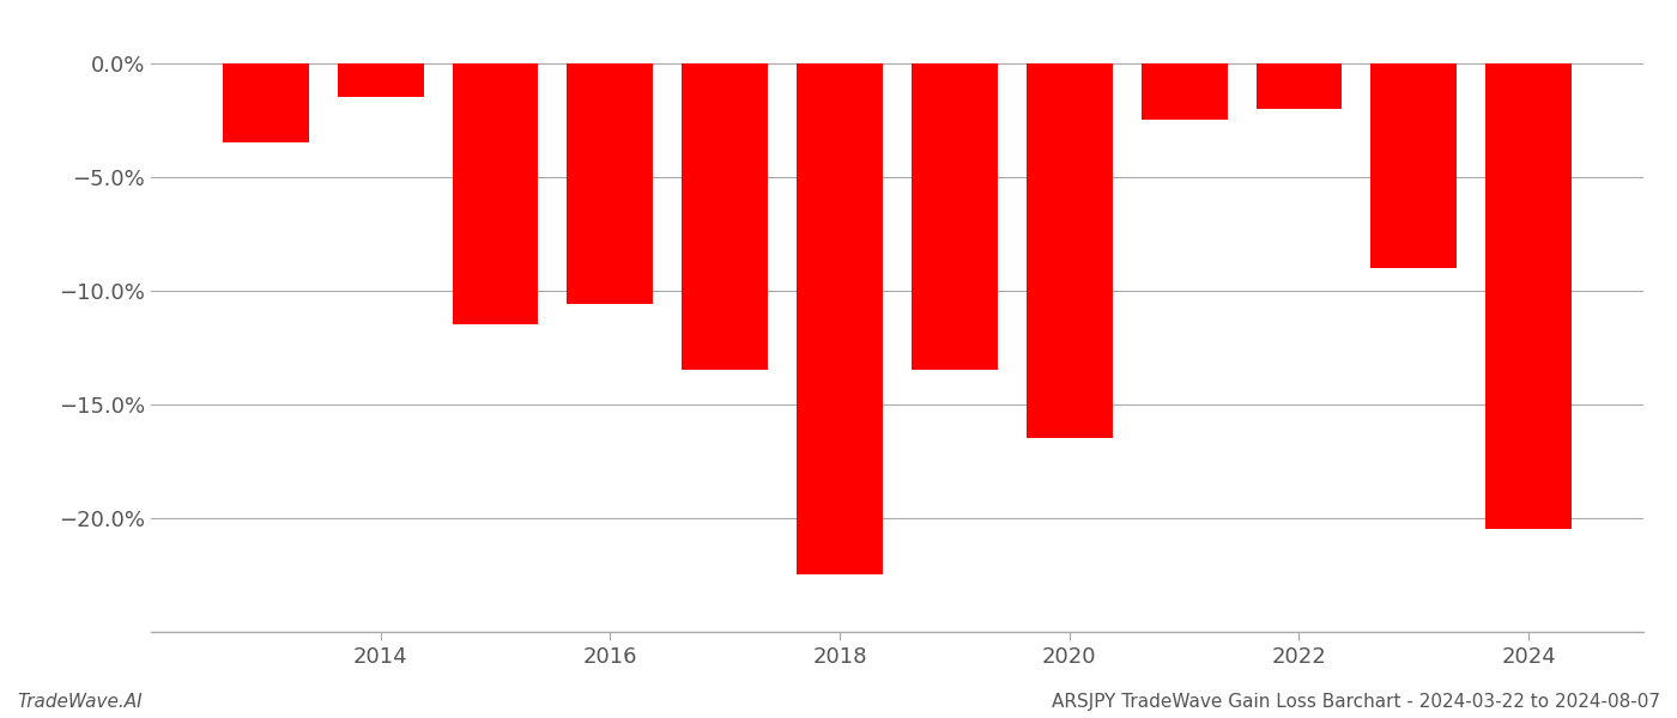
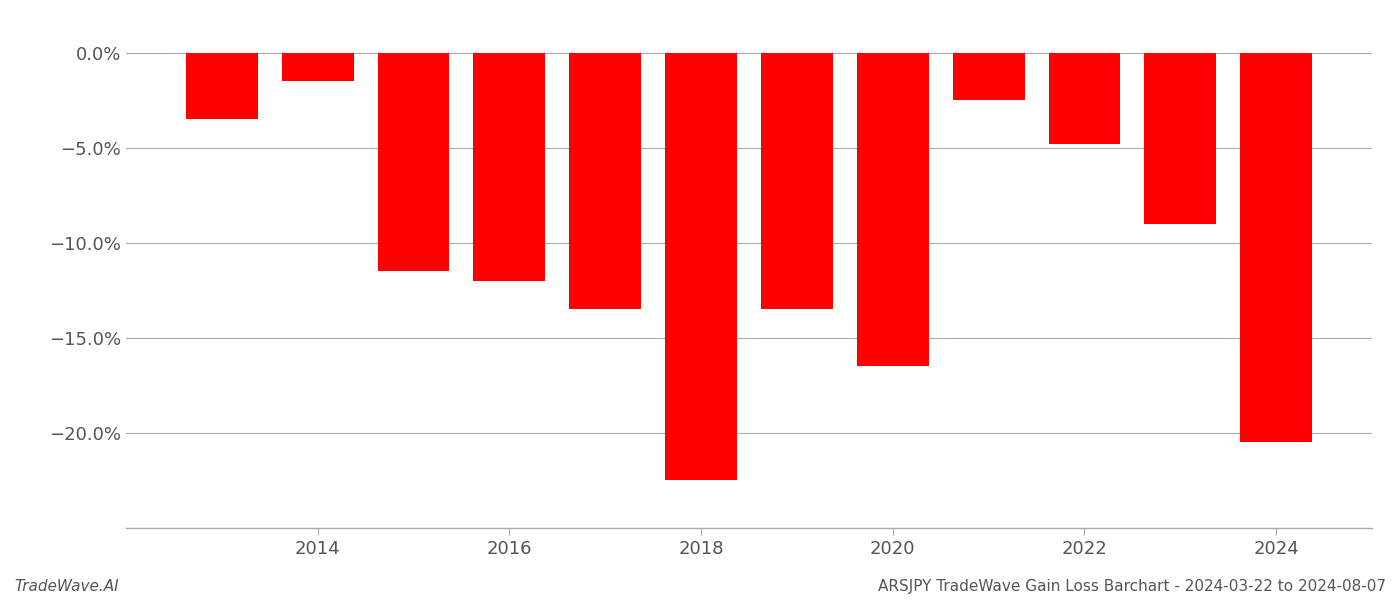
2016: -10.6% -> -12.0%
2022: -2.0% -> -4.8%
